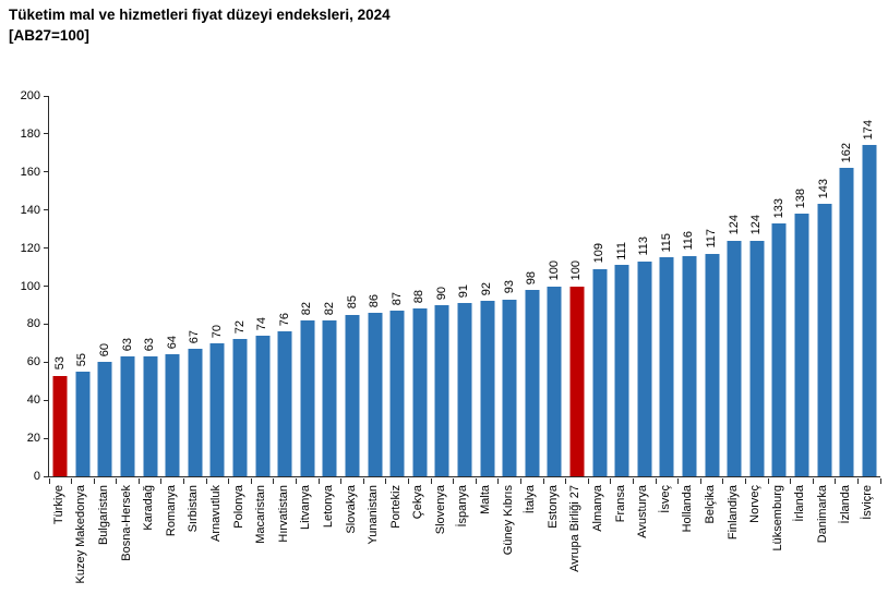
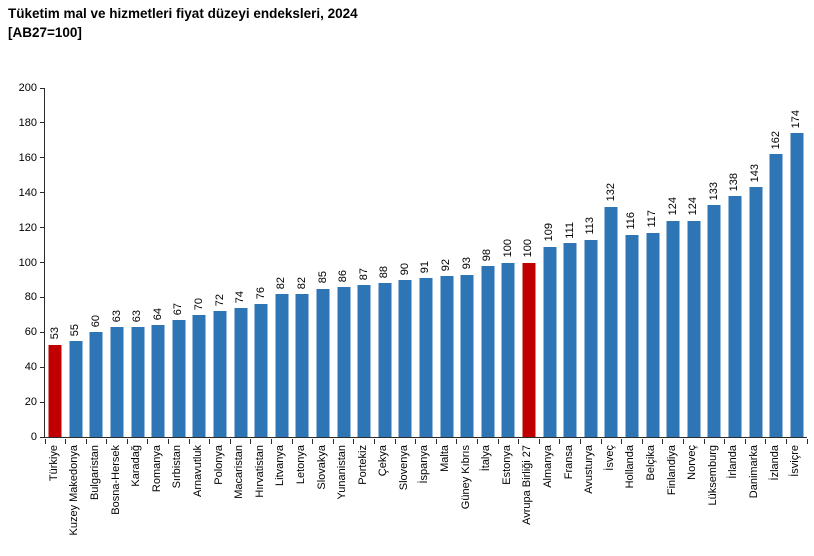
İsveç: 115 -> 132
